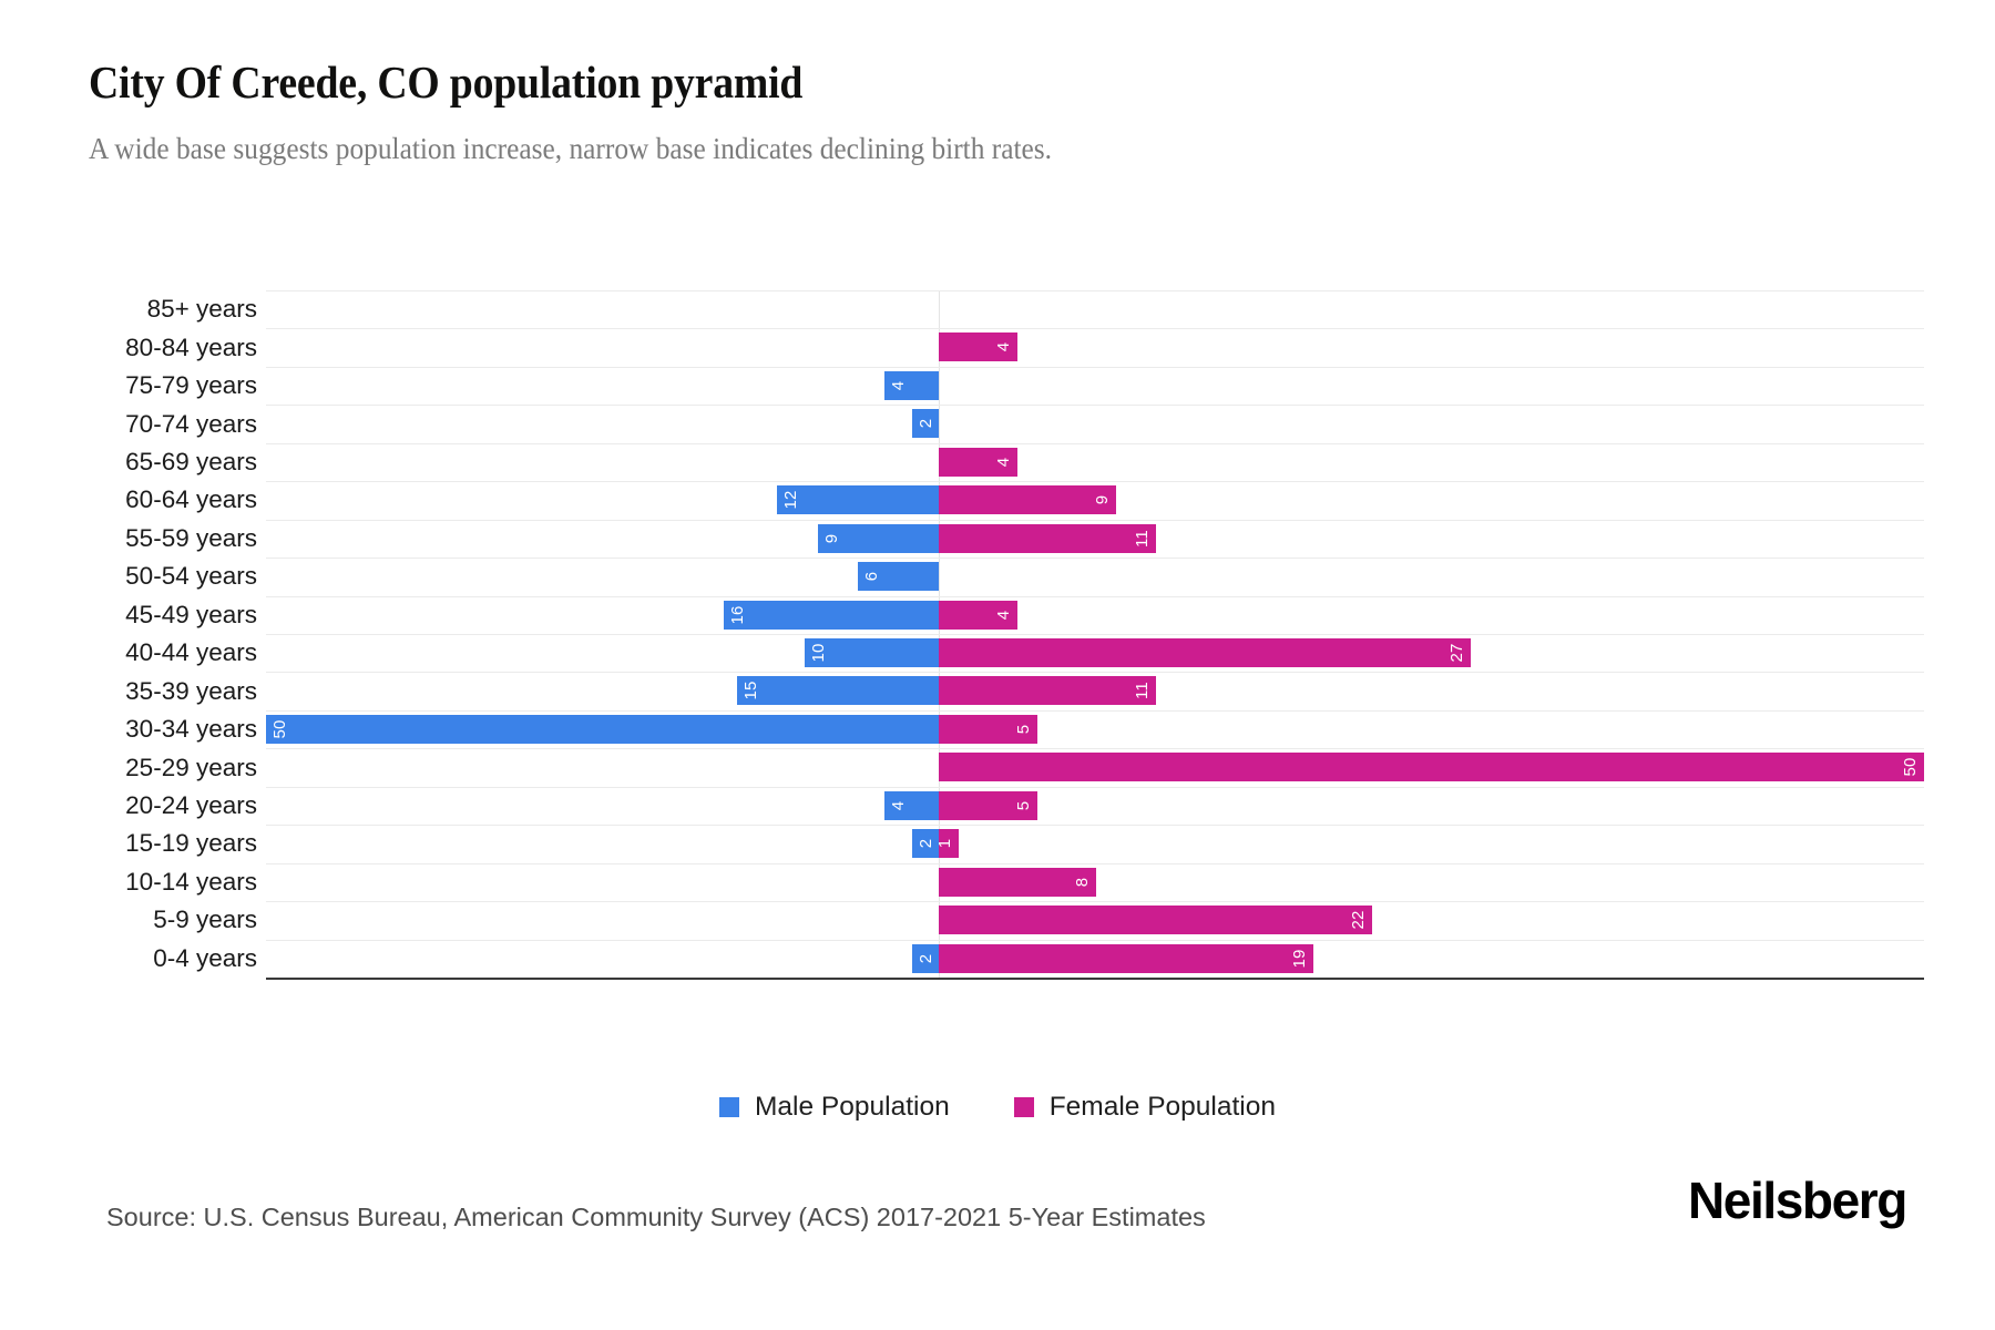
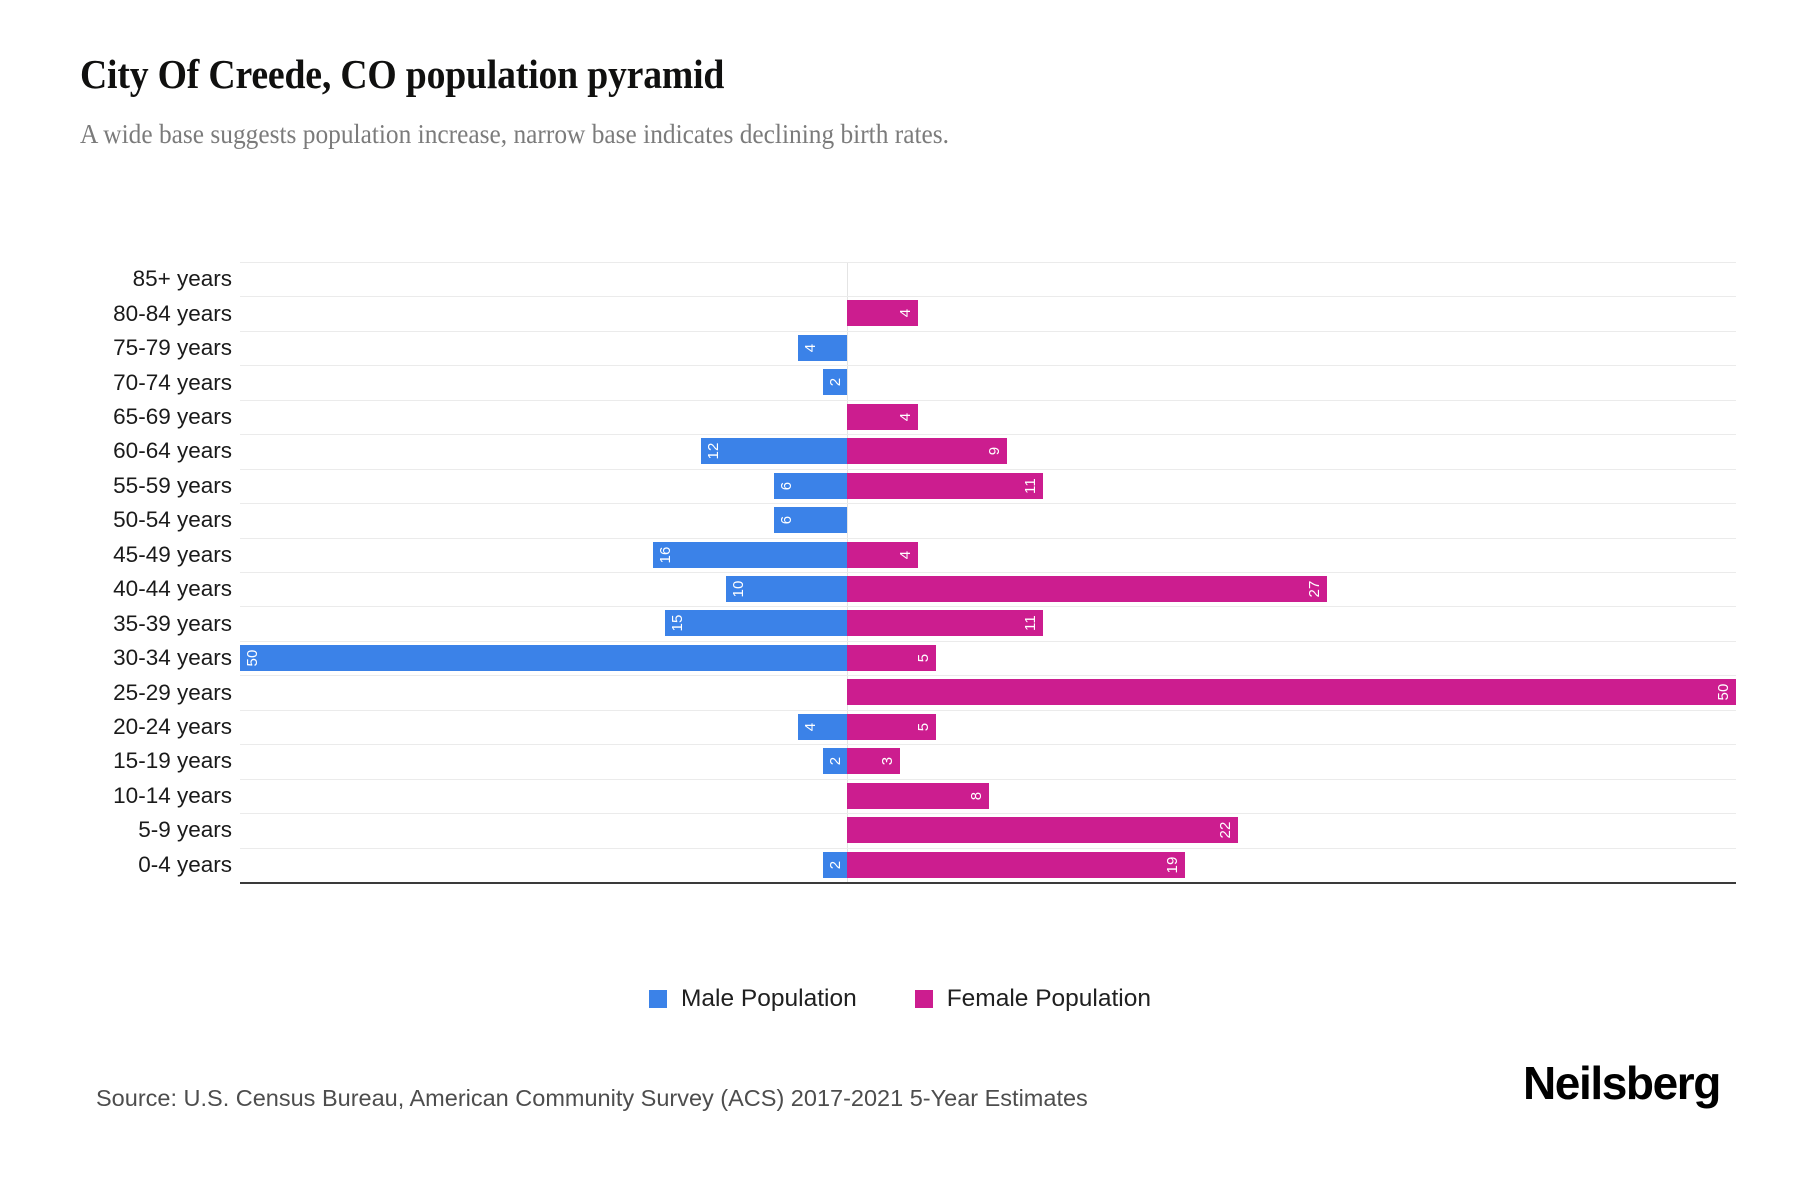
Male Population/55-59 years: 9 -> 6
Female Population/15-19 years: 1 -> 3
